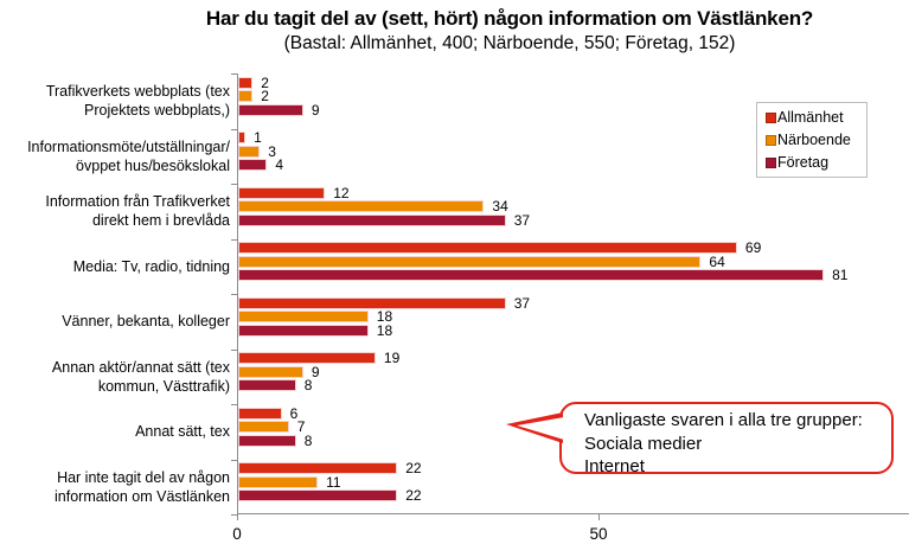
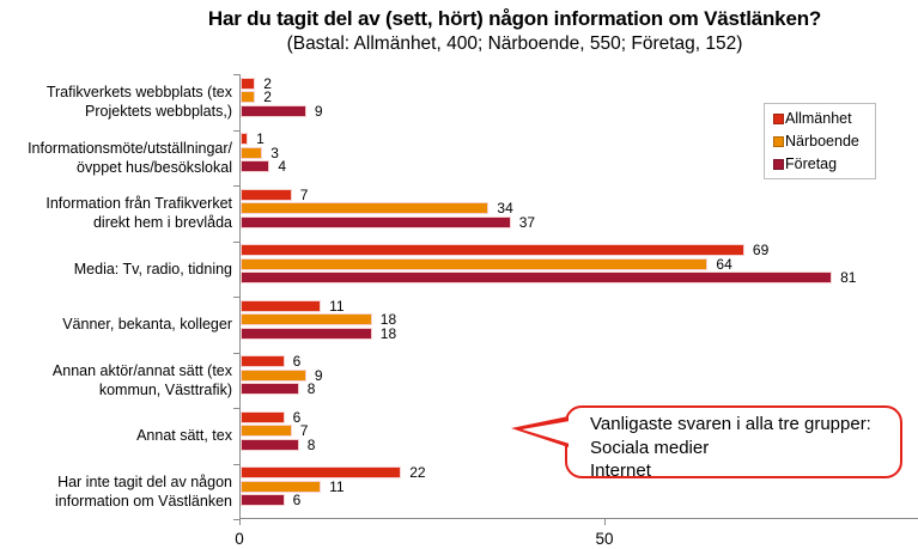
Allmänhet/Information från Trafikverket direkt hem i brevlåda: 12 -> 7
Allmänhet/Vänner, bekanta, kolleger: 37 -> 11
Allmänhet/Annan aktör/annat sätt (tex kommun, Västtrafik): 19 -> 6
Företag/Har inte tagit del av någon information om Västlänken: 22 -> 6
